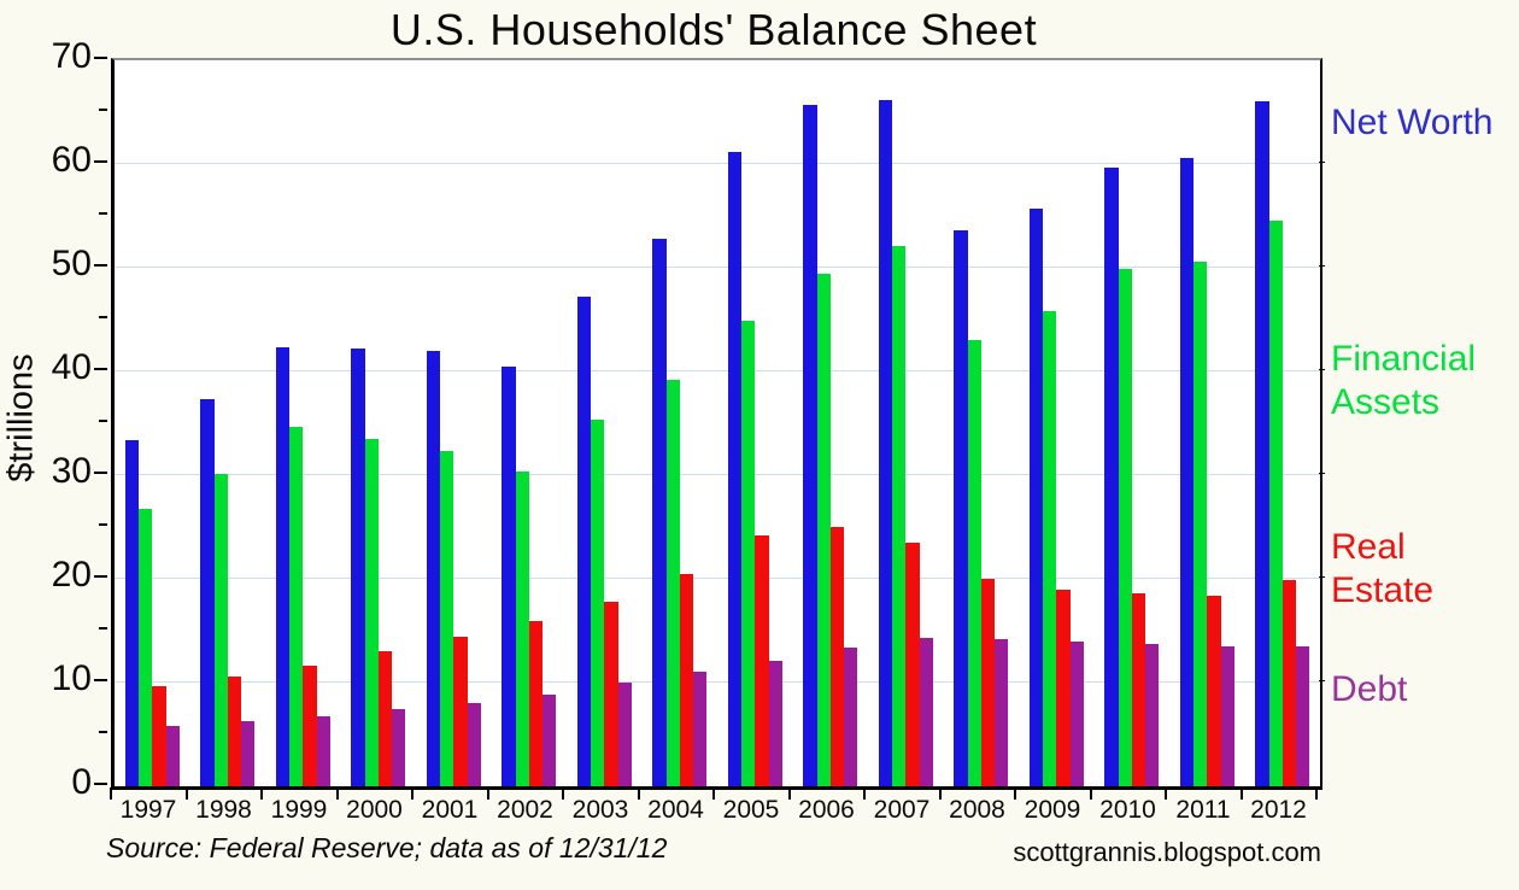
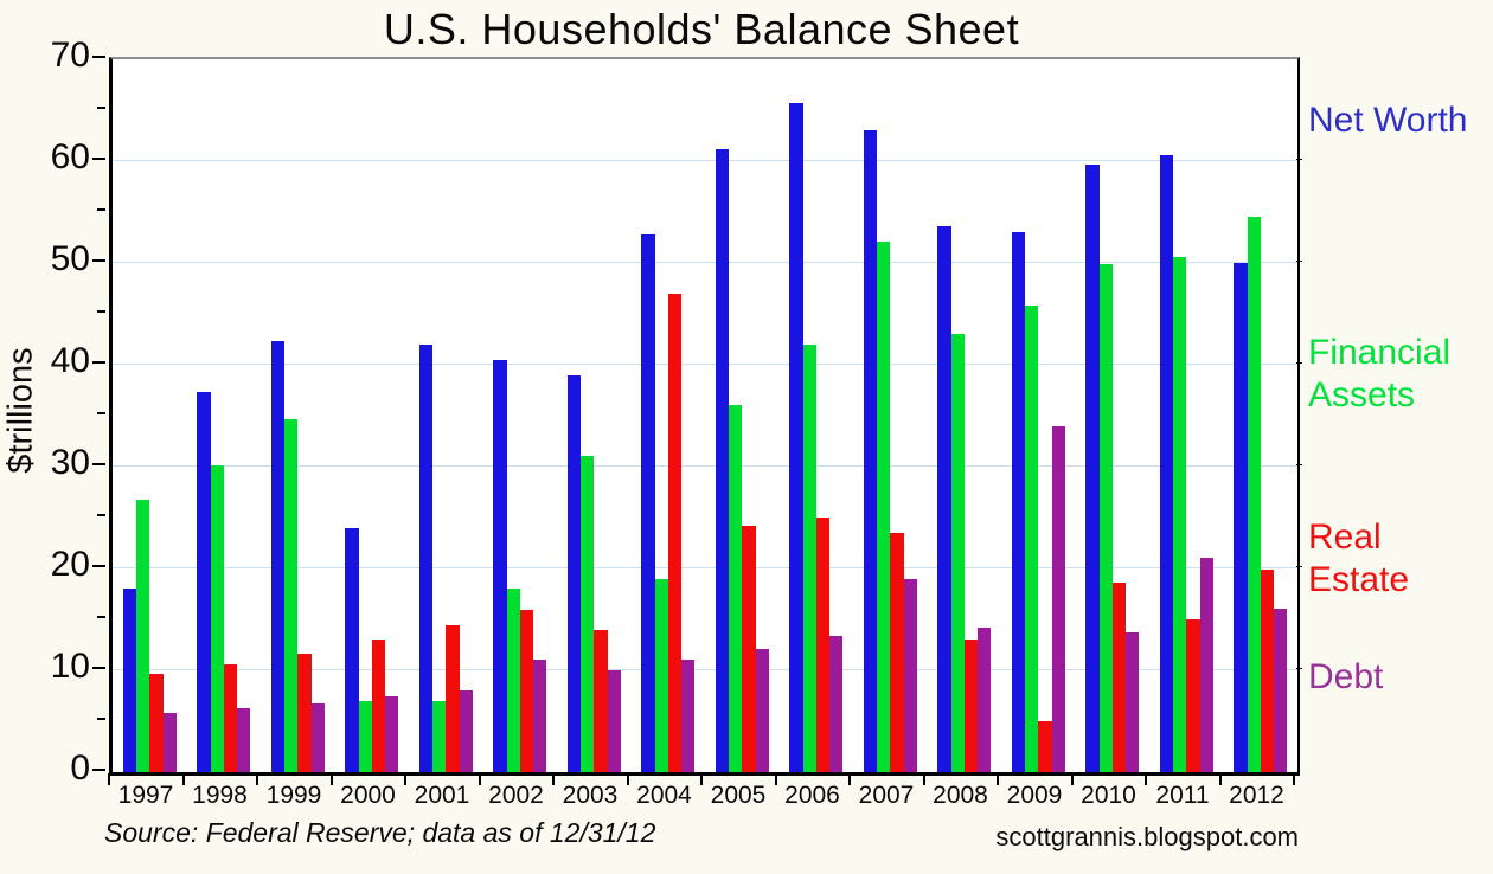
Net Worth/1997: 33 -> 18
Net Worth/2000: 42 -> 24
Financial Assets/2000: 34 -> 7
Financial Assets/2001: 32 -> 7
Financial Assets/2002: 30 -> 18
Debt/2002: 9 -> 11
Net Worth/2003: 47 -> 39
Financial Assets/2003: 35 -> 31
Real Estate/2003: 18 -> 14
Financial Assets/2004: 39 -> 19
Real Estate/2004: 20 -> 47
Financial Assets/2005: 45 -> 36
Financial Assets/2006: 49 -> 42
Net Worth/2007: 66 -> 63
Debt/2007: 14 -> 19
Real Estate/2008: 20 -> 13
Net Worth/2009: 56 -> 53
Real Estate/2009: 19 -> 5
Debt/2009: 14 -> 34
Real Estate/2011: 18 -> 15
Debt/2011: 14 -> 21
Net Worth/2012: 66 -> 50
Debt/2012: 14 -> 16
